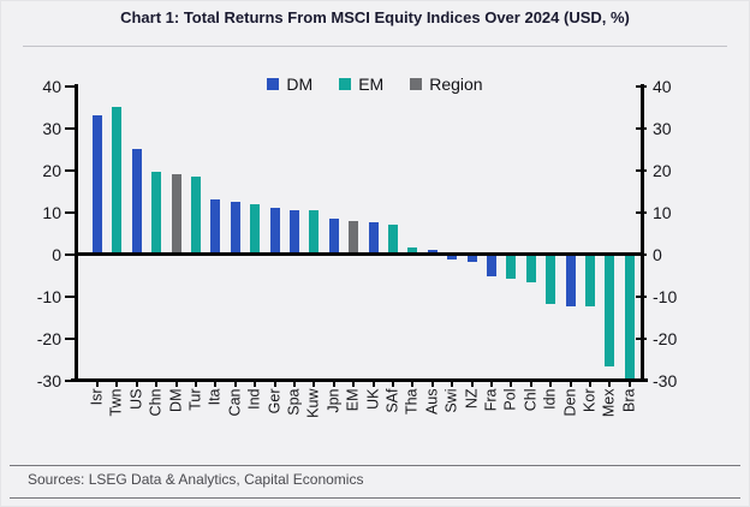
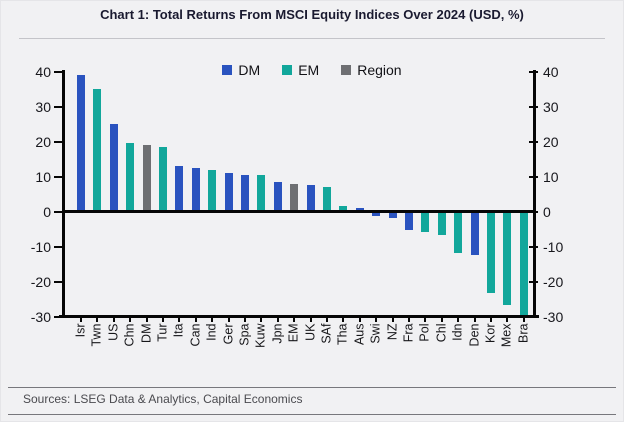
Isr: 33 -> 39
Kor: -12 -> -23
